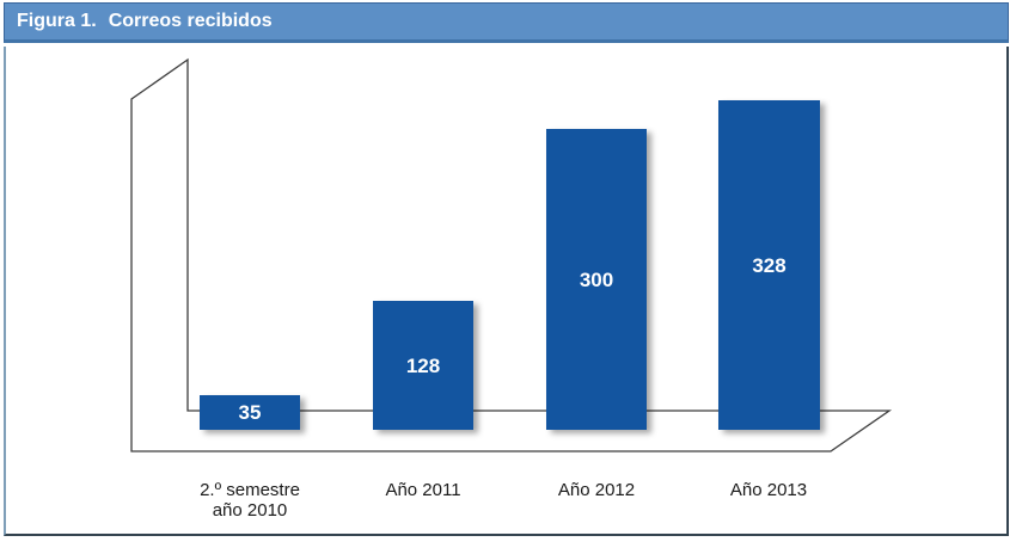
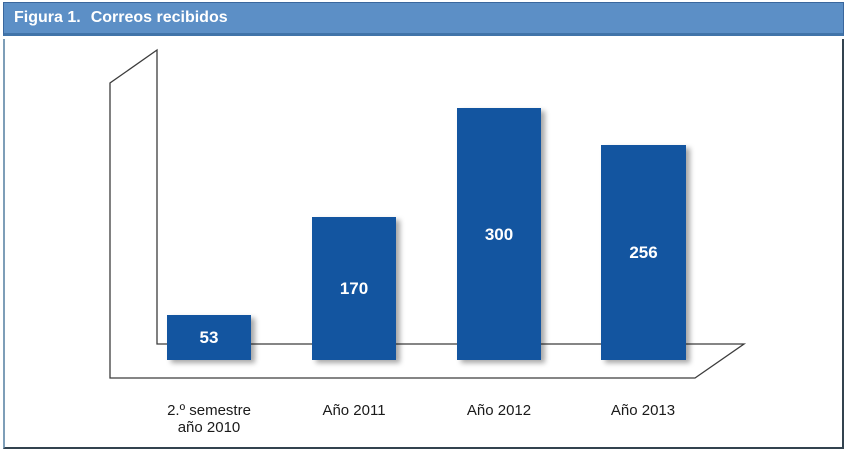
2.º semestre año 2010: 35 -> 53
Año 2011: 128 -> 170
Año 2013: 328 -> 256
